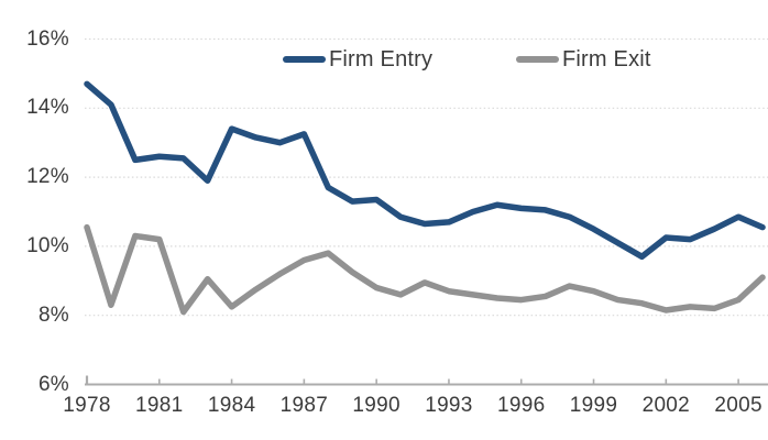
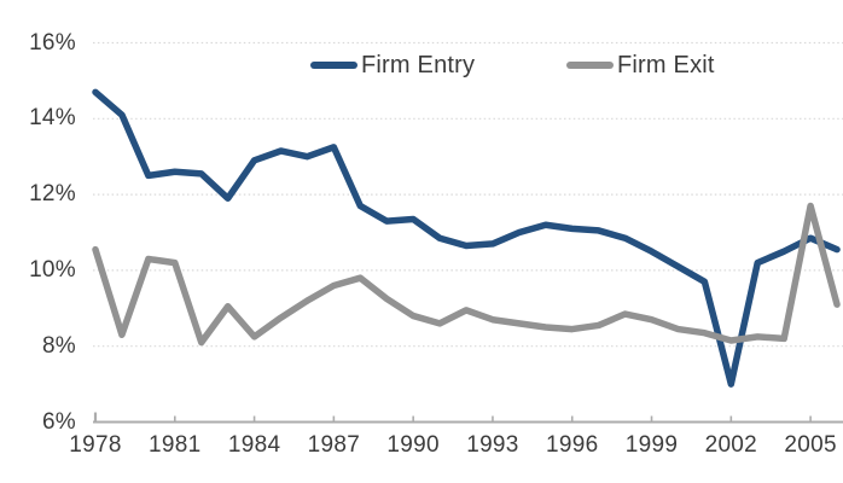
Firm Entry/1984: 13.4% -> 12.9%
Firm Entry/2002: 10.2% -> 7.0%
Firm Exit/2005: 8.4% -> 11.7%
